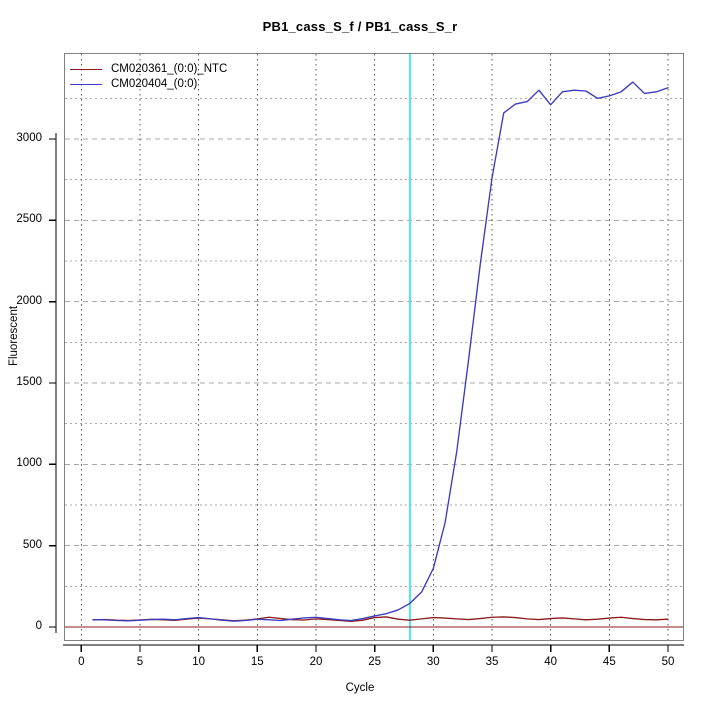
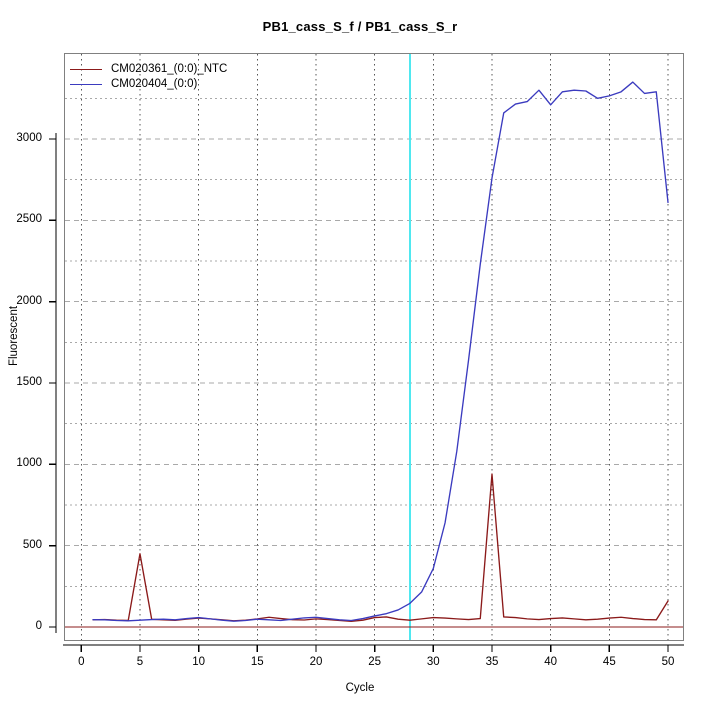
CM020361_(0:0)_NTC/5: 40 -> 450
CM020361_(0:0)_NTC/35: 60 -> 940
CM020361_(0:0)_NTC/50: 50 -> 160
CM020404_(0:0)/50: 3320 -> 2610
